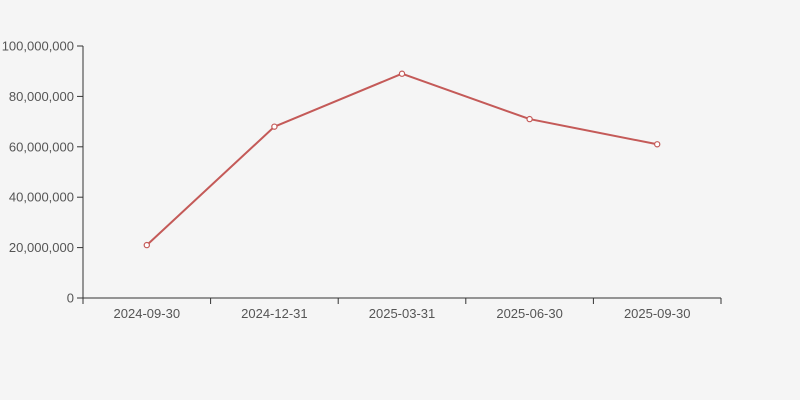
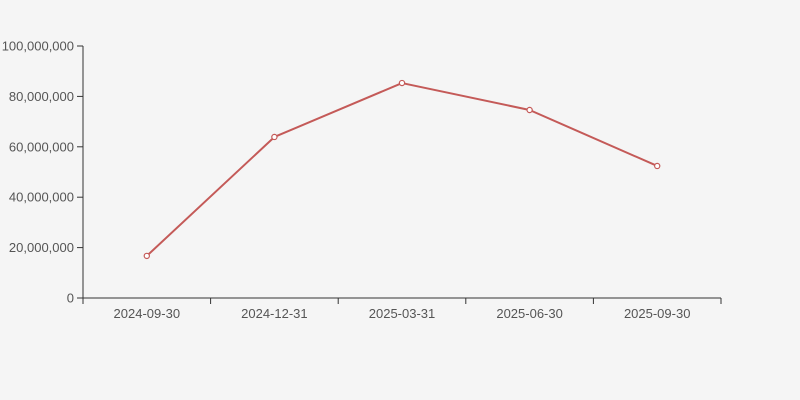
2024-09-30: 21000000 -> 17000000
2024-12-31: 68000000 -> 64000000
2025-03-31: 89000000 -> 85000000
2025-06-30: 71000000 -> 75000000
2025-09-30: 61000000 -> 52000000
